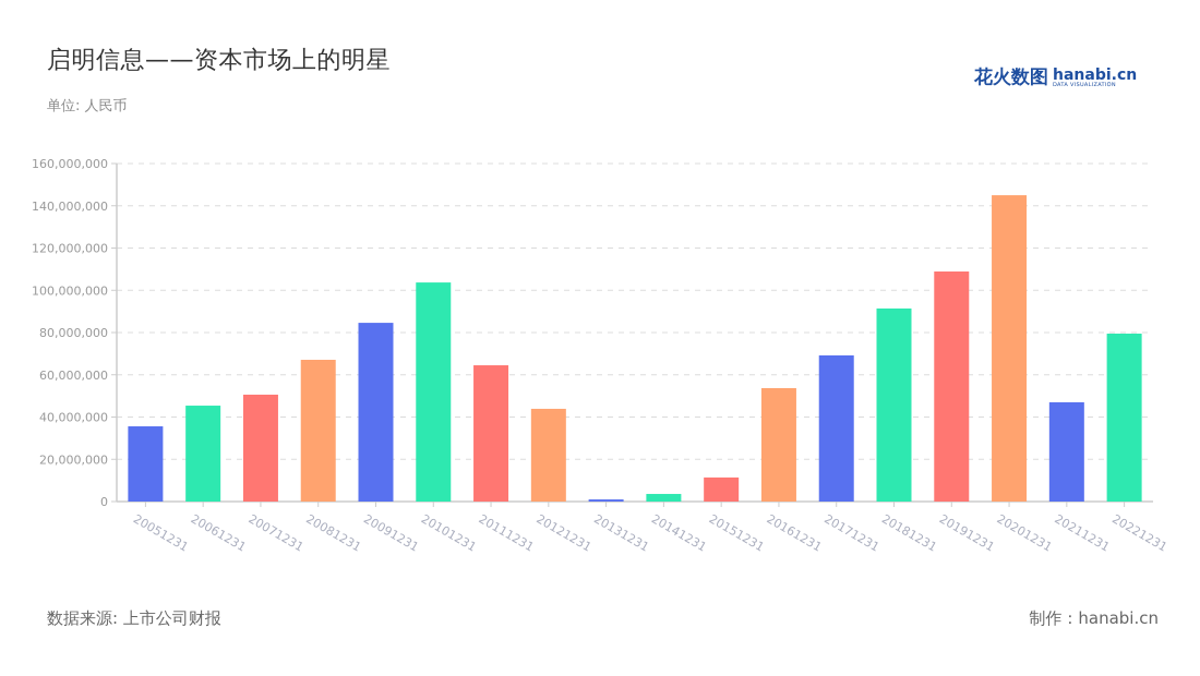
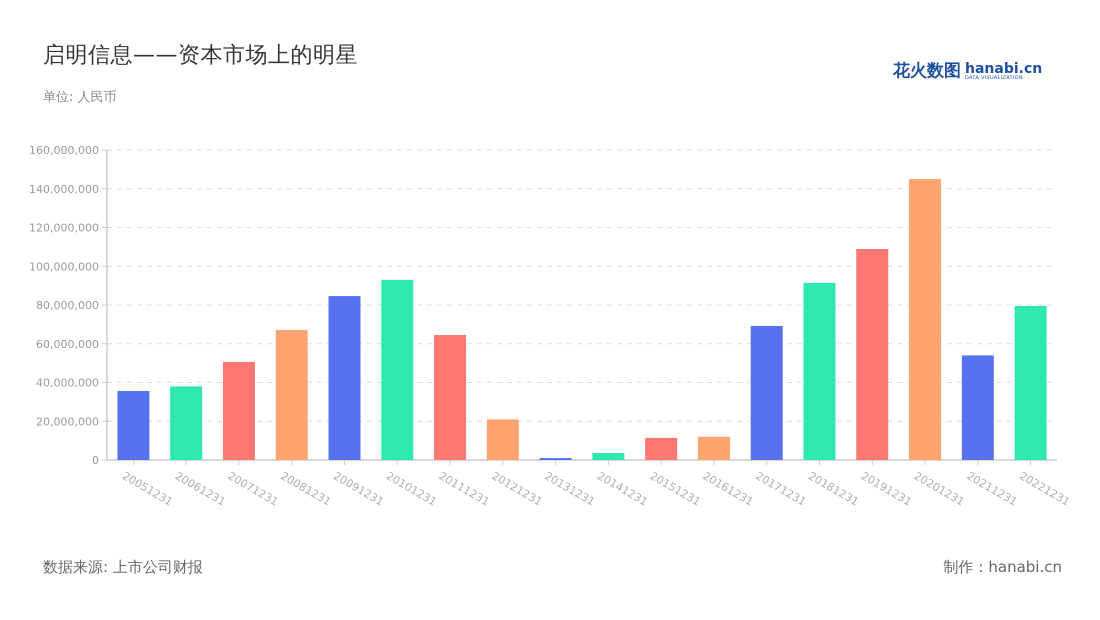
20061231: 45000000 -> 38000000
20101231: 104000000 -> 93000000
20121231: 44000000 -> 21000000
20161231: 54000000 -> 12000000
20211231: 47000000 -> 54000000
